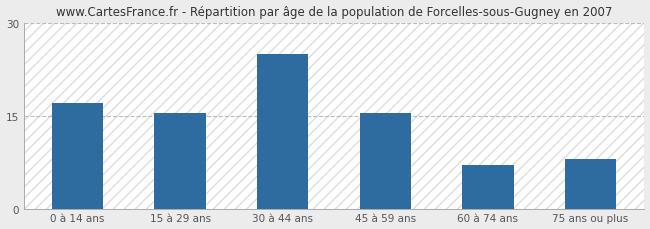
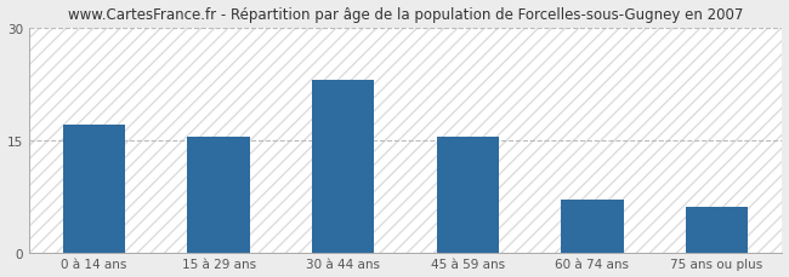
30 à 44 ans: 25.0 -> 23.0
75 ans ou plus: 8.0 -> 6.0
